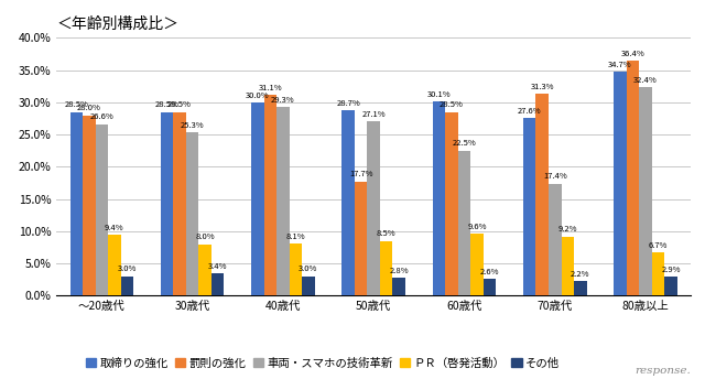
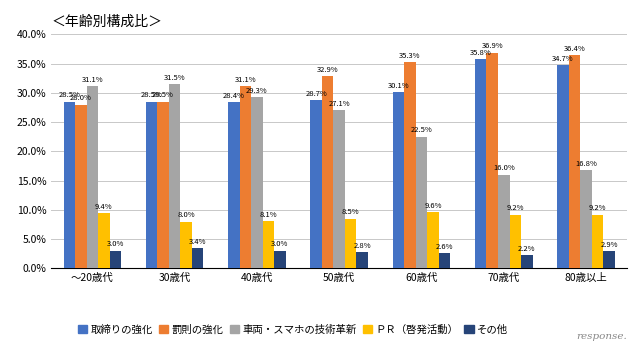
車両・スマホの技術革新/～20歳代: 26.6% -> 31.1%
車両・スマホの技術革新/30歳代: 25.3% -> 31.5%
取締りの強化/40歳代: 30.0% -> 28.4%
罰則の強化/50歳代: 17.7% -> 32.9%
罰則の強化/60歳代: 28.5% -> 35.3%
取締りの強化/70歳代: 27.6% -> 35.8%
罰則の強化/70歳代: 31.3% -> 36.9%
車両・スマホの技術革新/70歳代: 17.4% -> 16.0%
車両・スマホの技術革新/80歳以上: 32.4% -> 16.8%
ＰＲ（啓発活動）/80歳以上: 6.7% -> 9.2%
